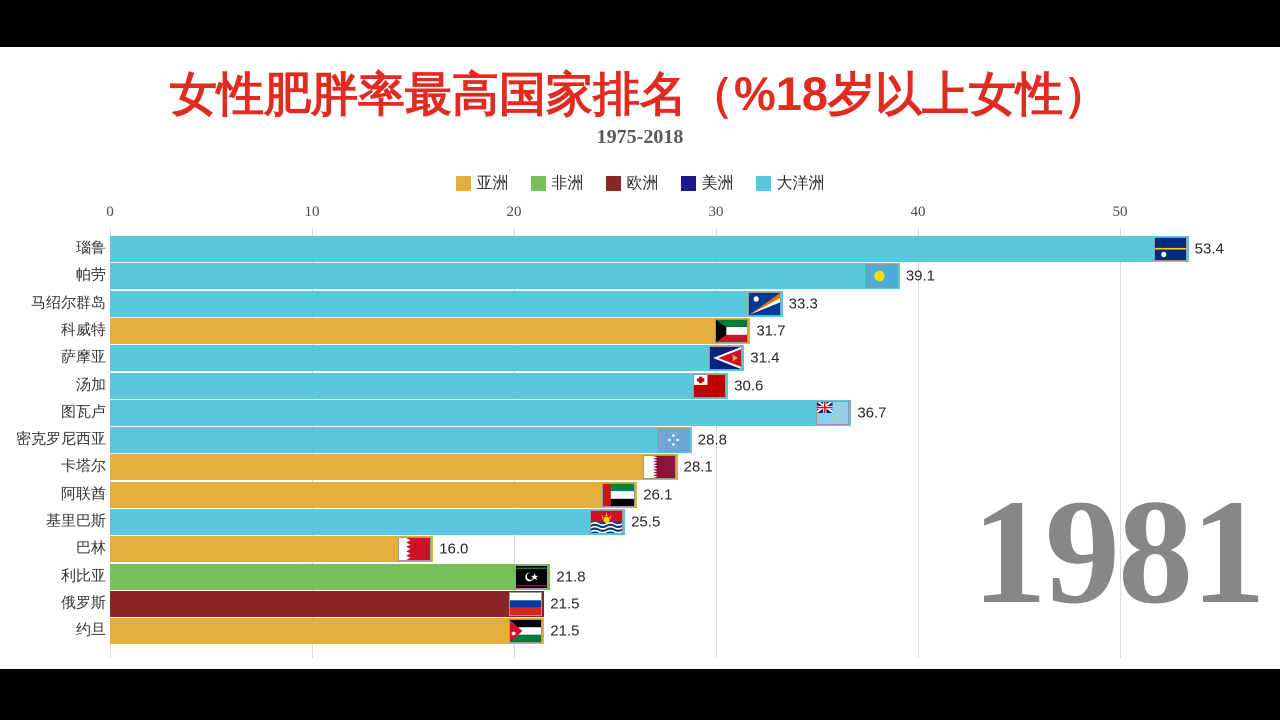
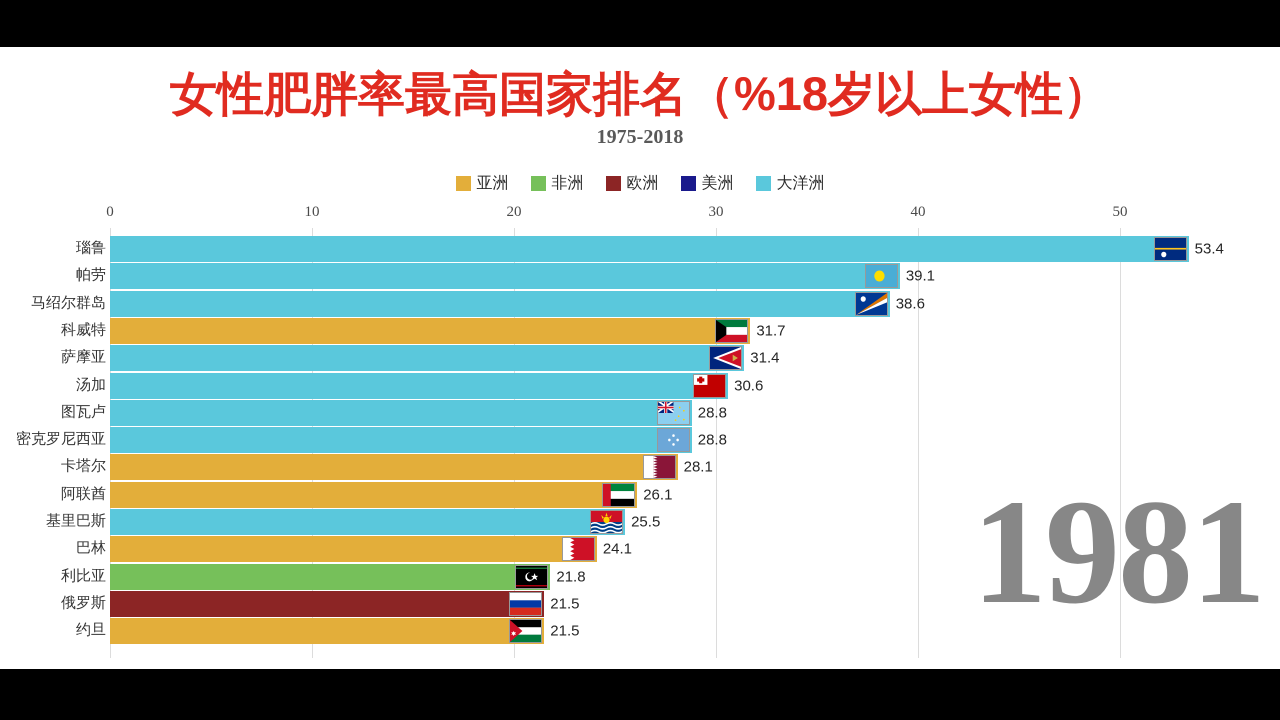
马绍尔群岛: 33.3 -> 38.6
图瓦卢: 36.7 -> 28.8
巴林: 16.0 -> 24.1
